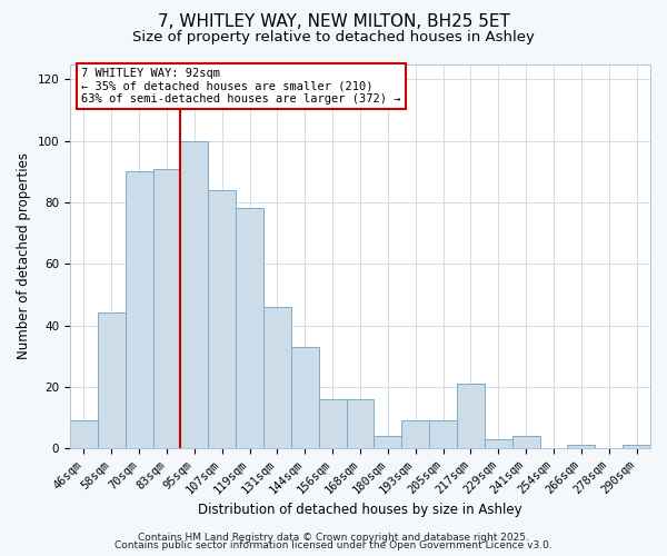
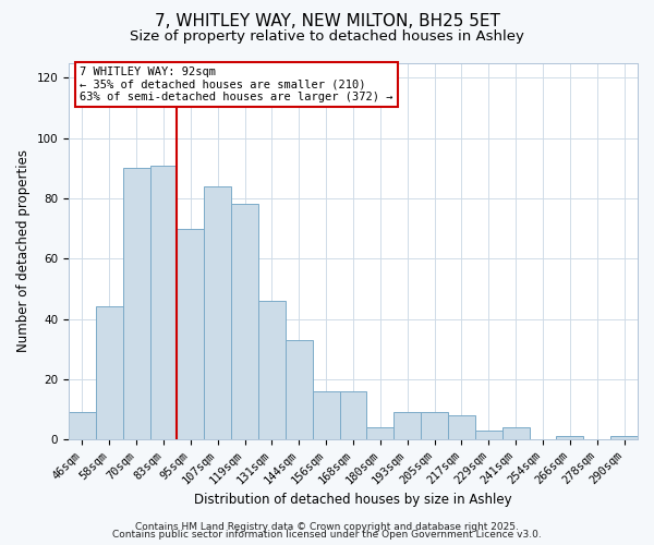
95sqm: 100 -> 70
217sqm: 21 -> 8
